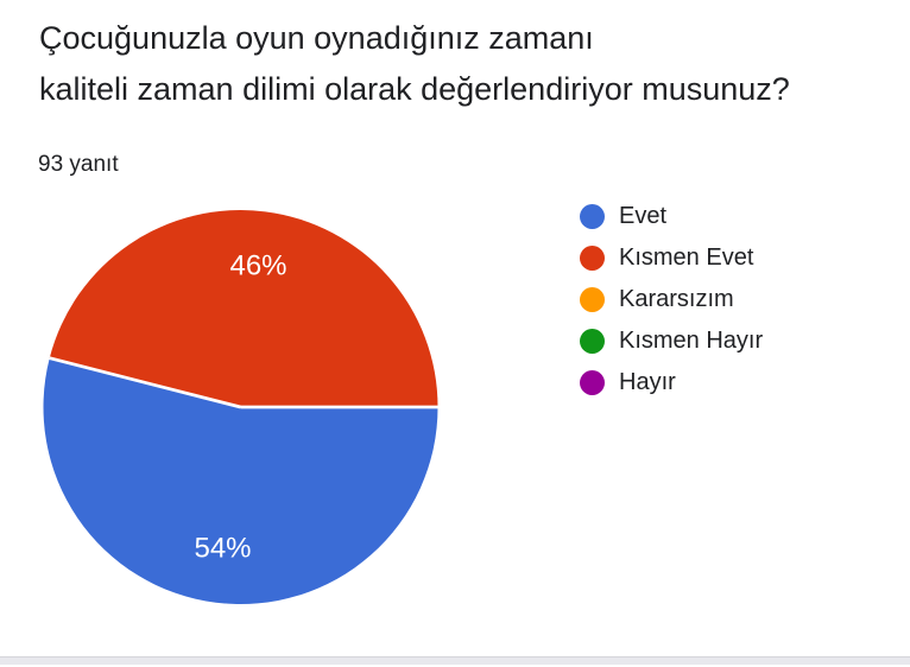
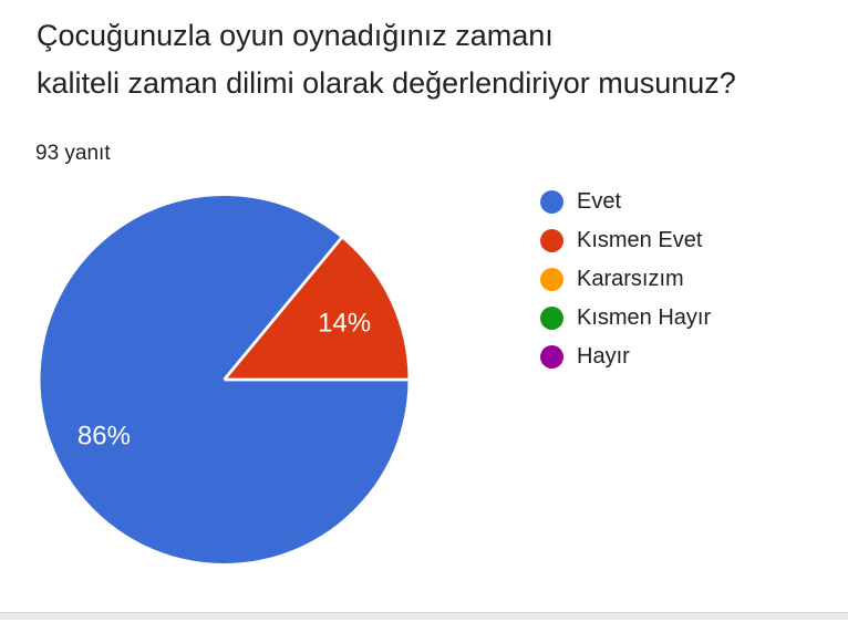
Evet: 54% -> 86%
Kısmen Evet: 46% -> 14%
